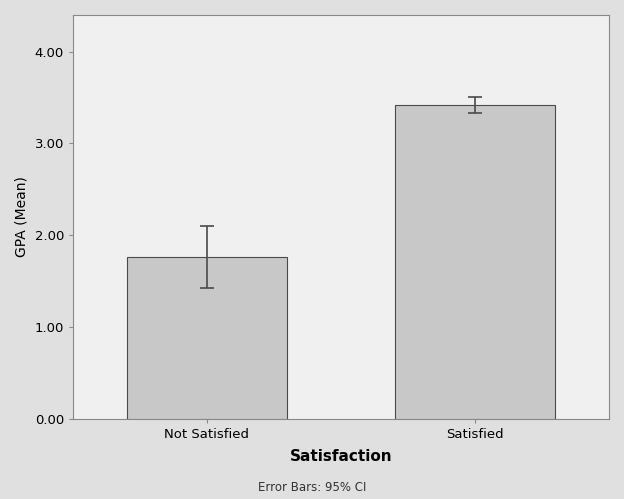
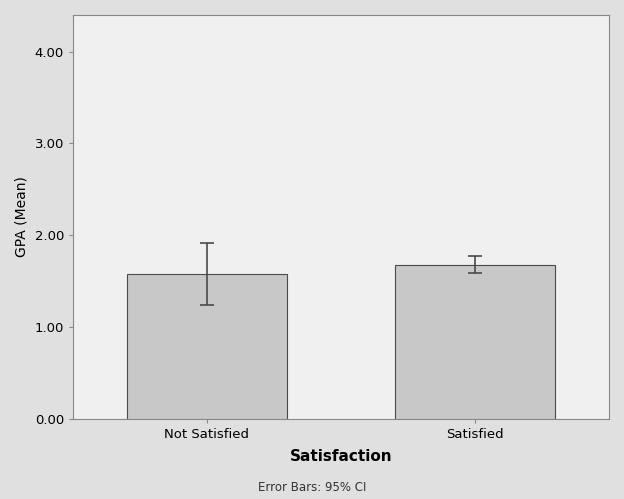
Not Satisfied: 1.76 -> 1.58
Satisfied: 3.42 -> 1.68
